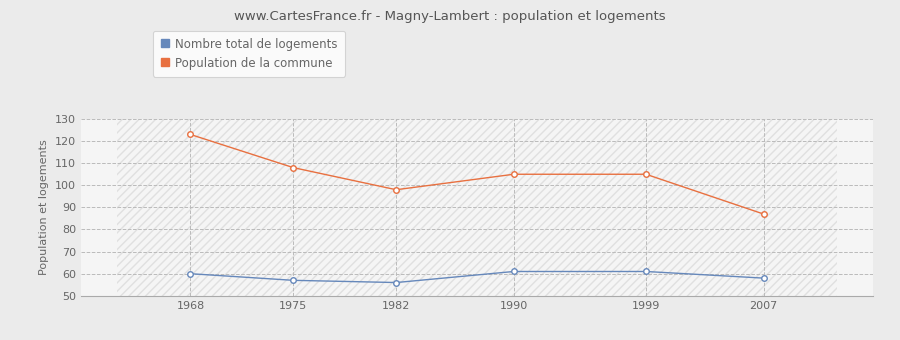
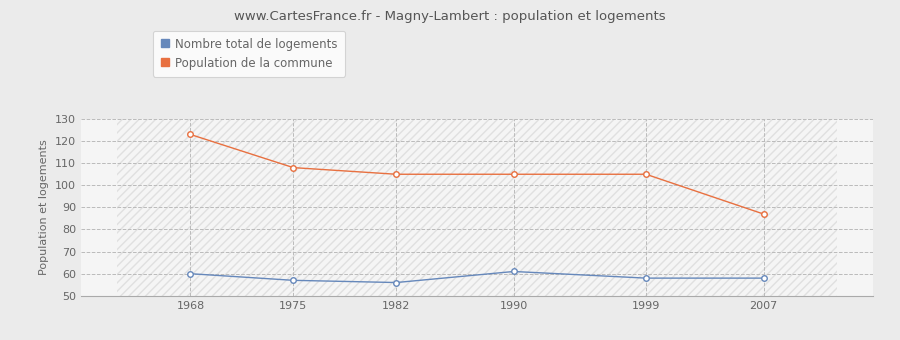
Population de la commune/1982: 98 -> 105
Nombre total de logements/1999: 61 -> 58
